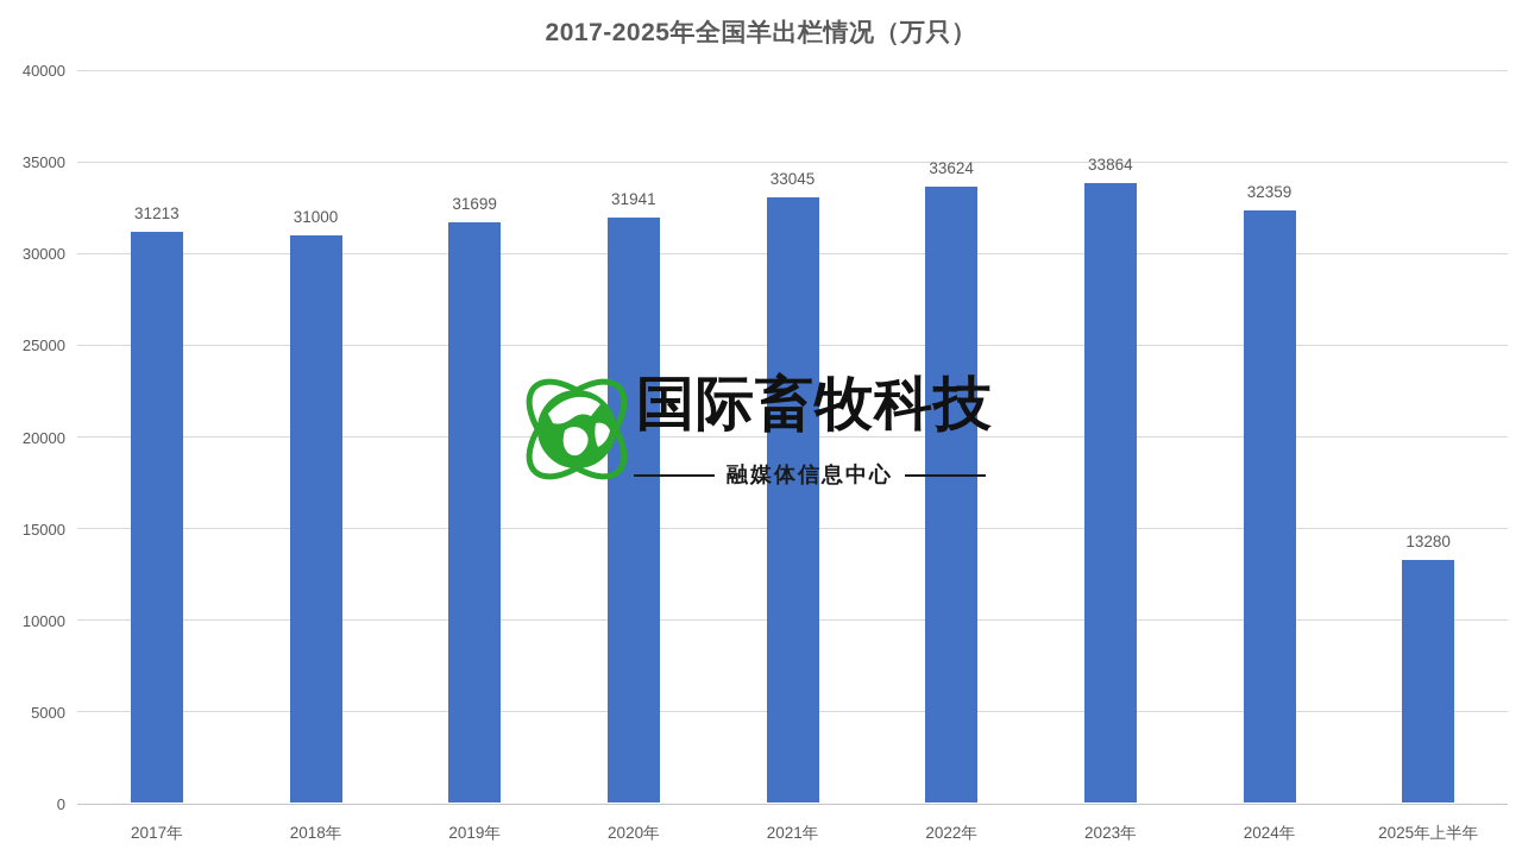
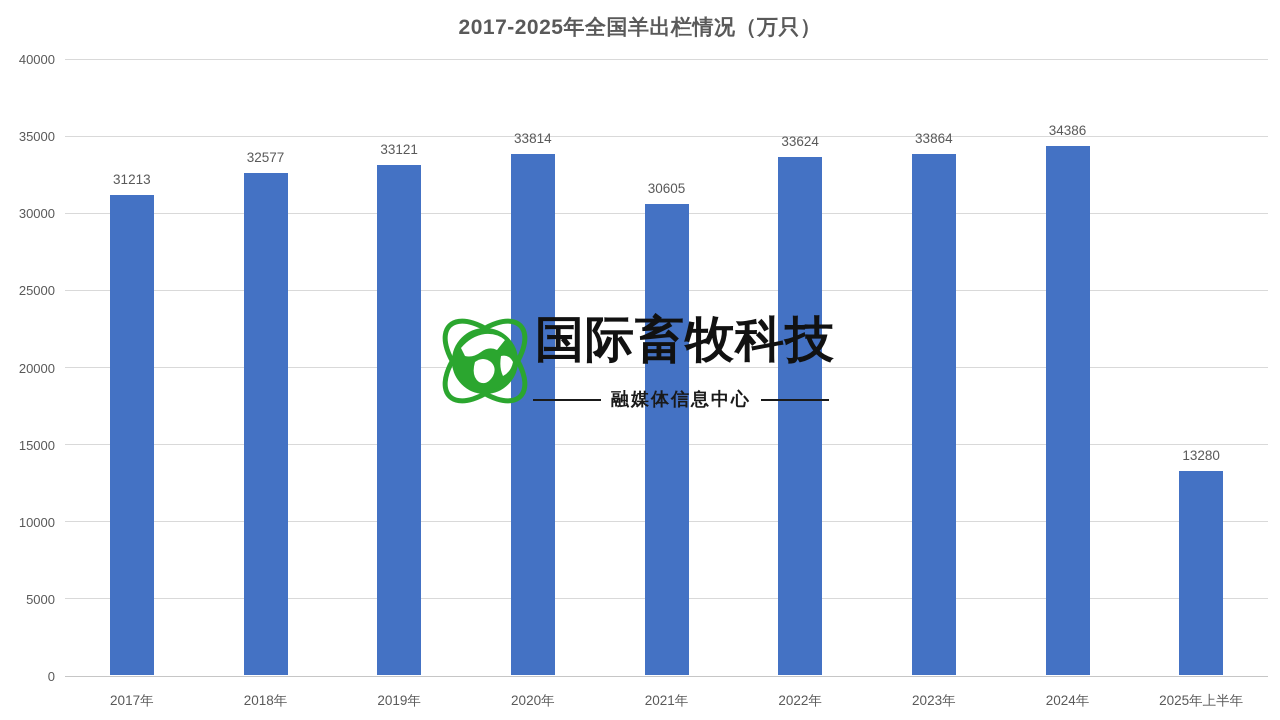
2018年: 31000 -> 32577
2019年: 31699 -> 33121
2020年: 31941 -> 33814
2021年: 33045 -> 30605
2024年: 32359 -> 34386
